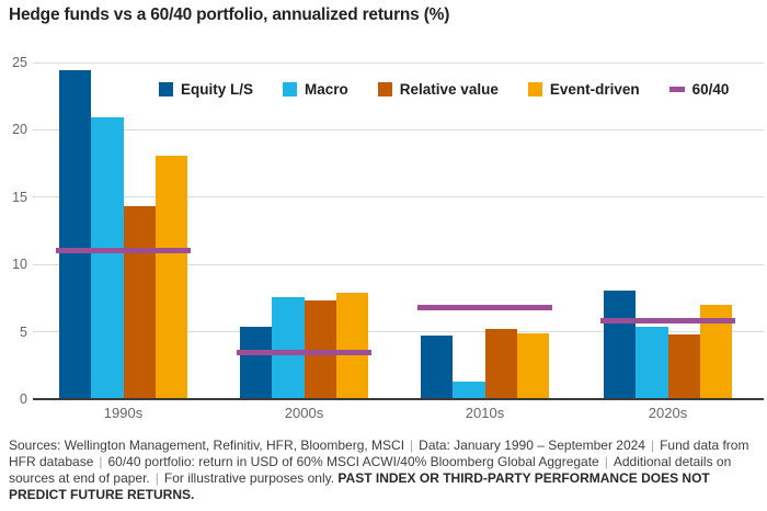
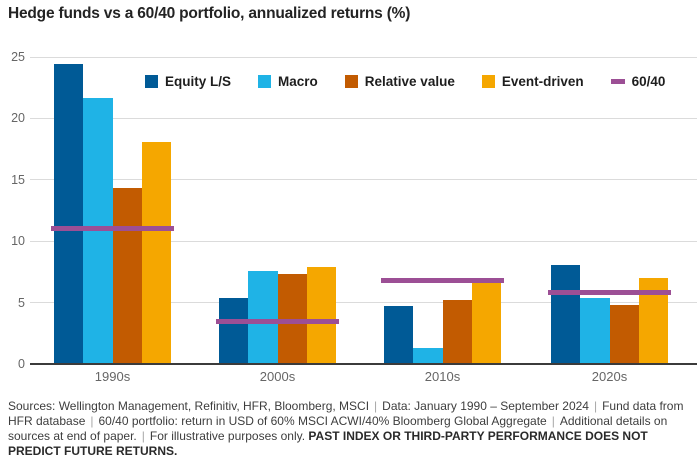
Macro/1990s: 20.9 -> 21.7
Event-driven/2010s: 4.9 -> 6.6
